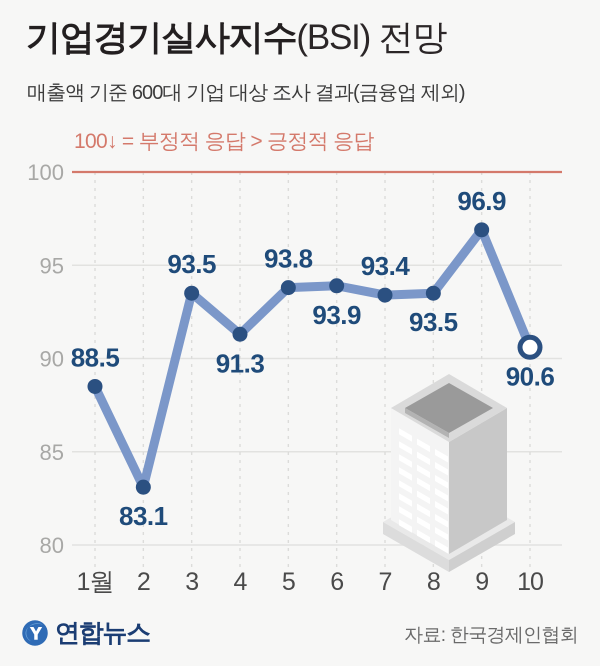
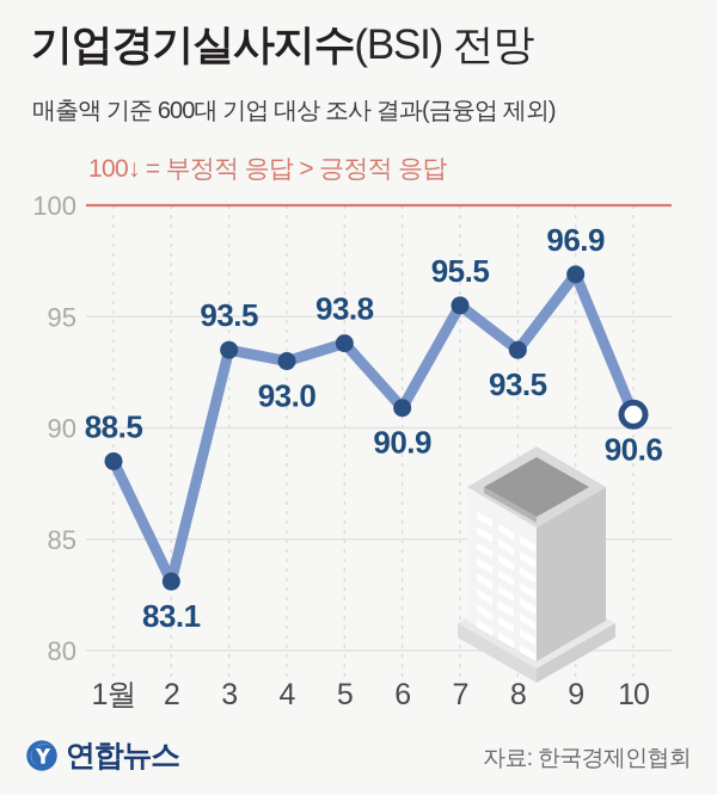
4: 91.3 -> 93.0
6: 93.9 -> 90.9
7: 93.4 -> 95.5
